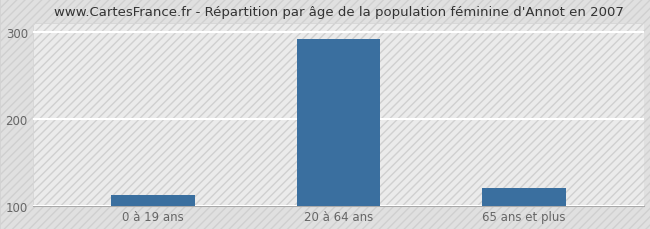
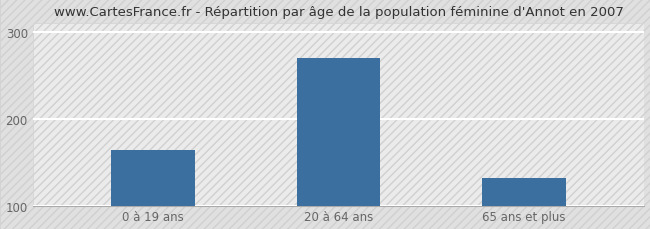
0 à 19 ans: 112 -> 164
20 à 64 ans: 291 -> 270
65 ans et plus: 120 -> 132
